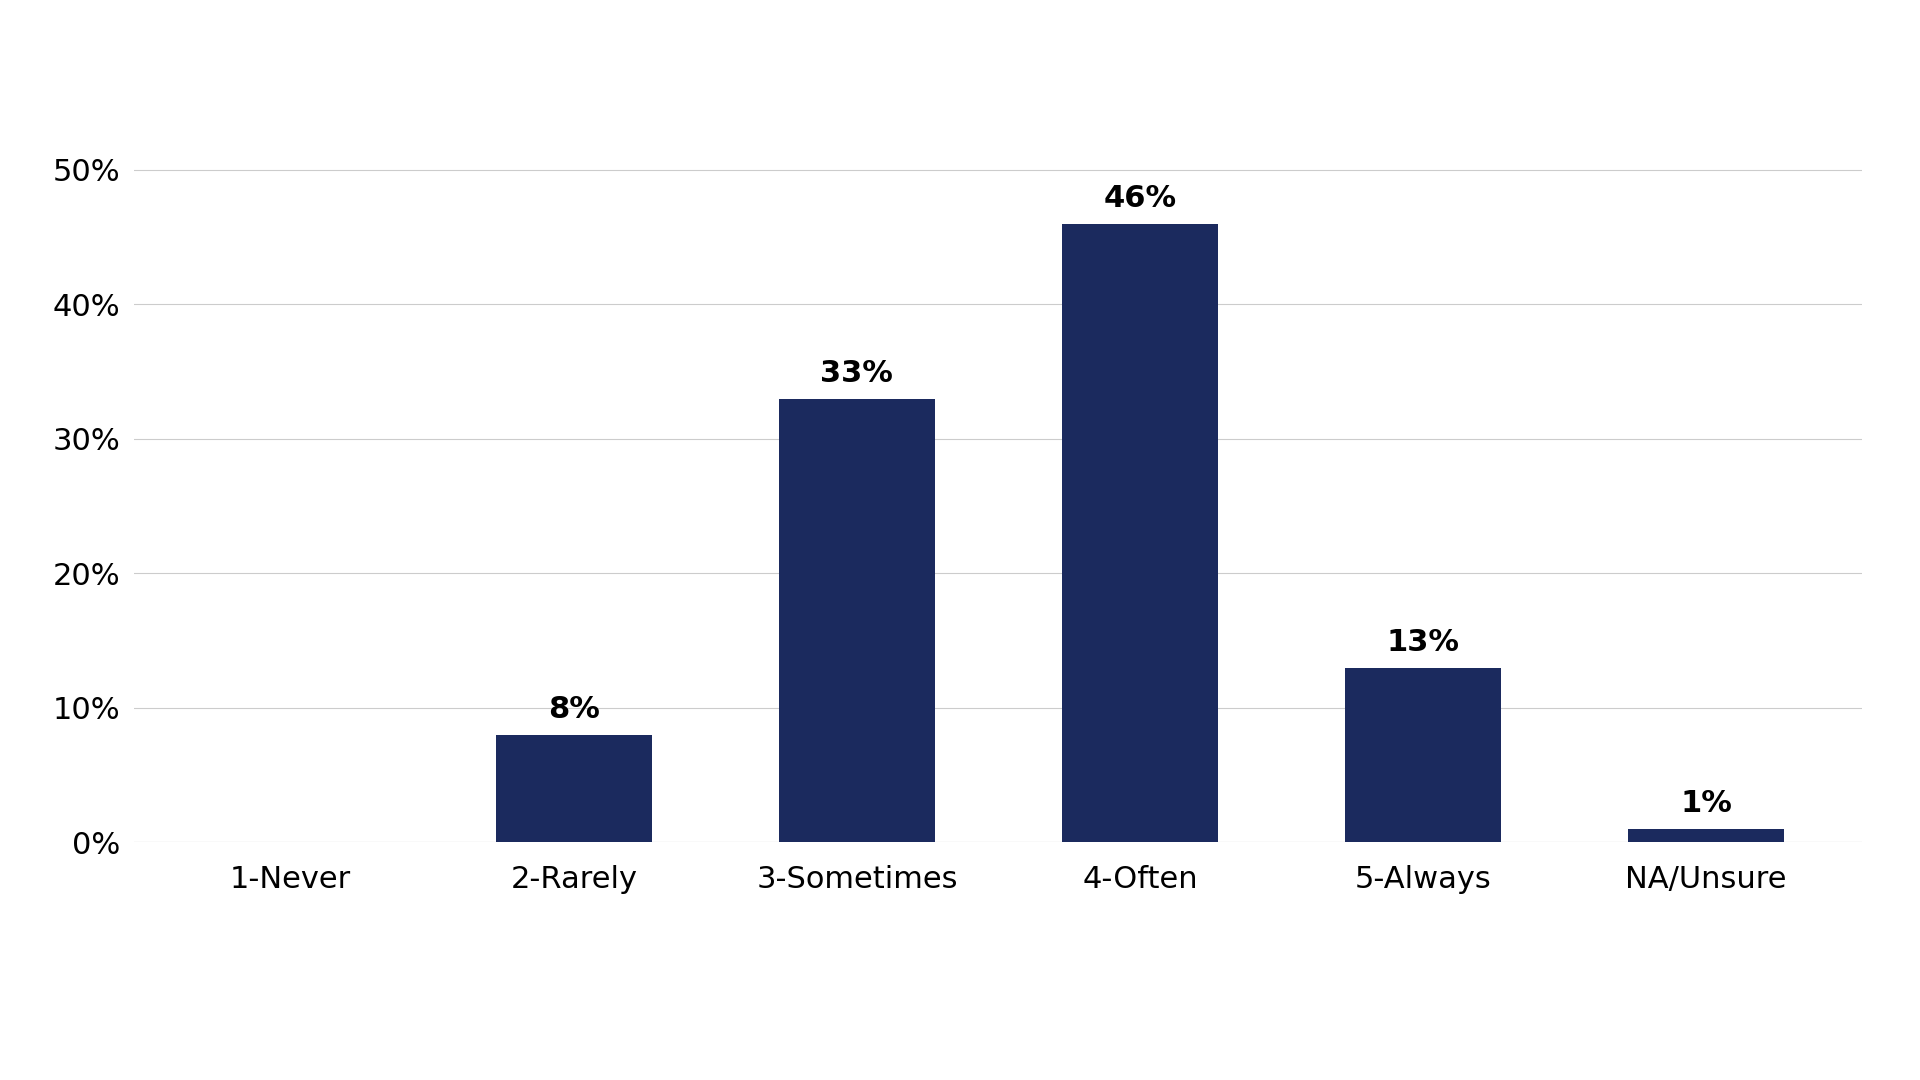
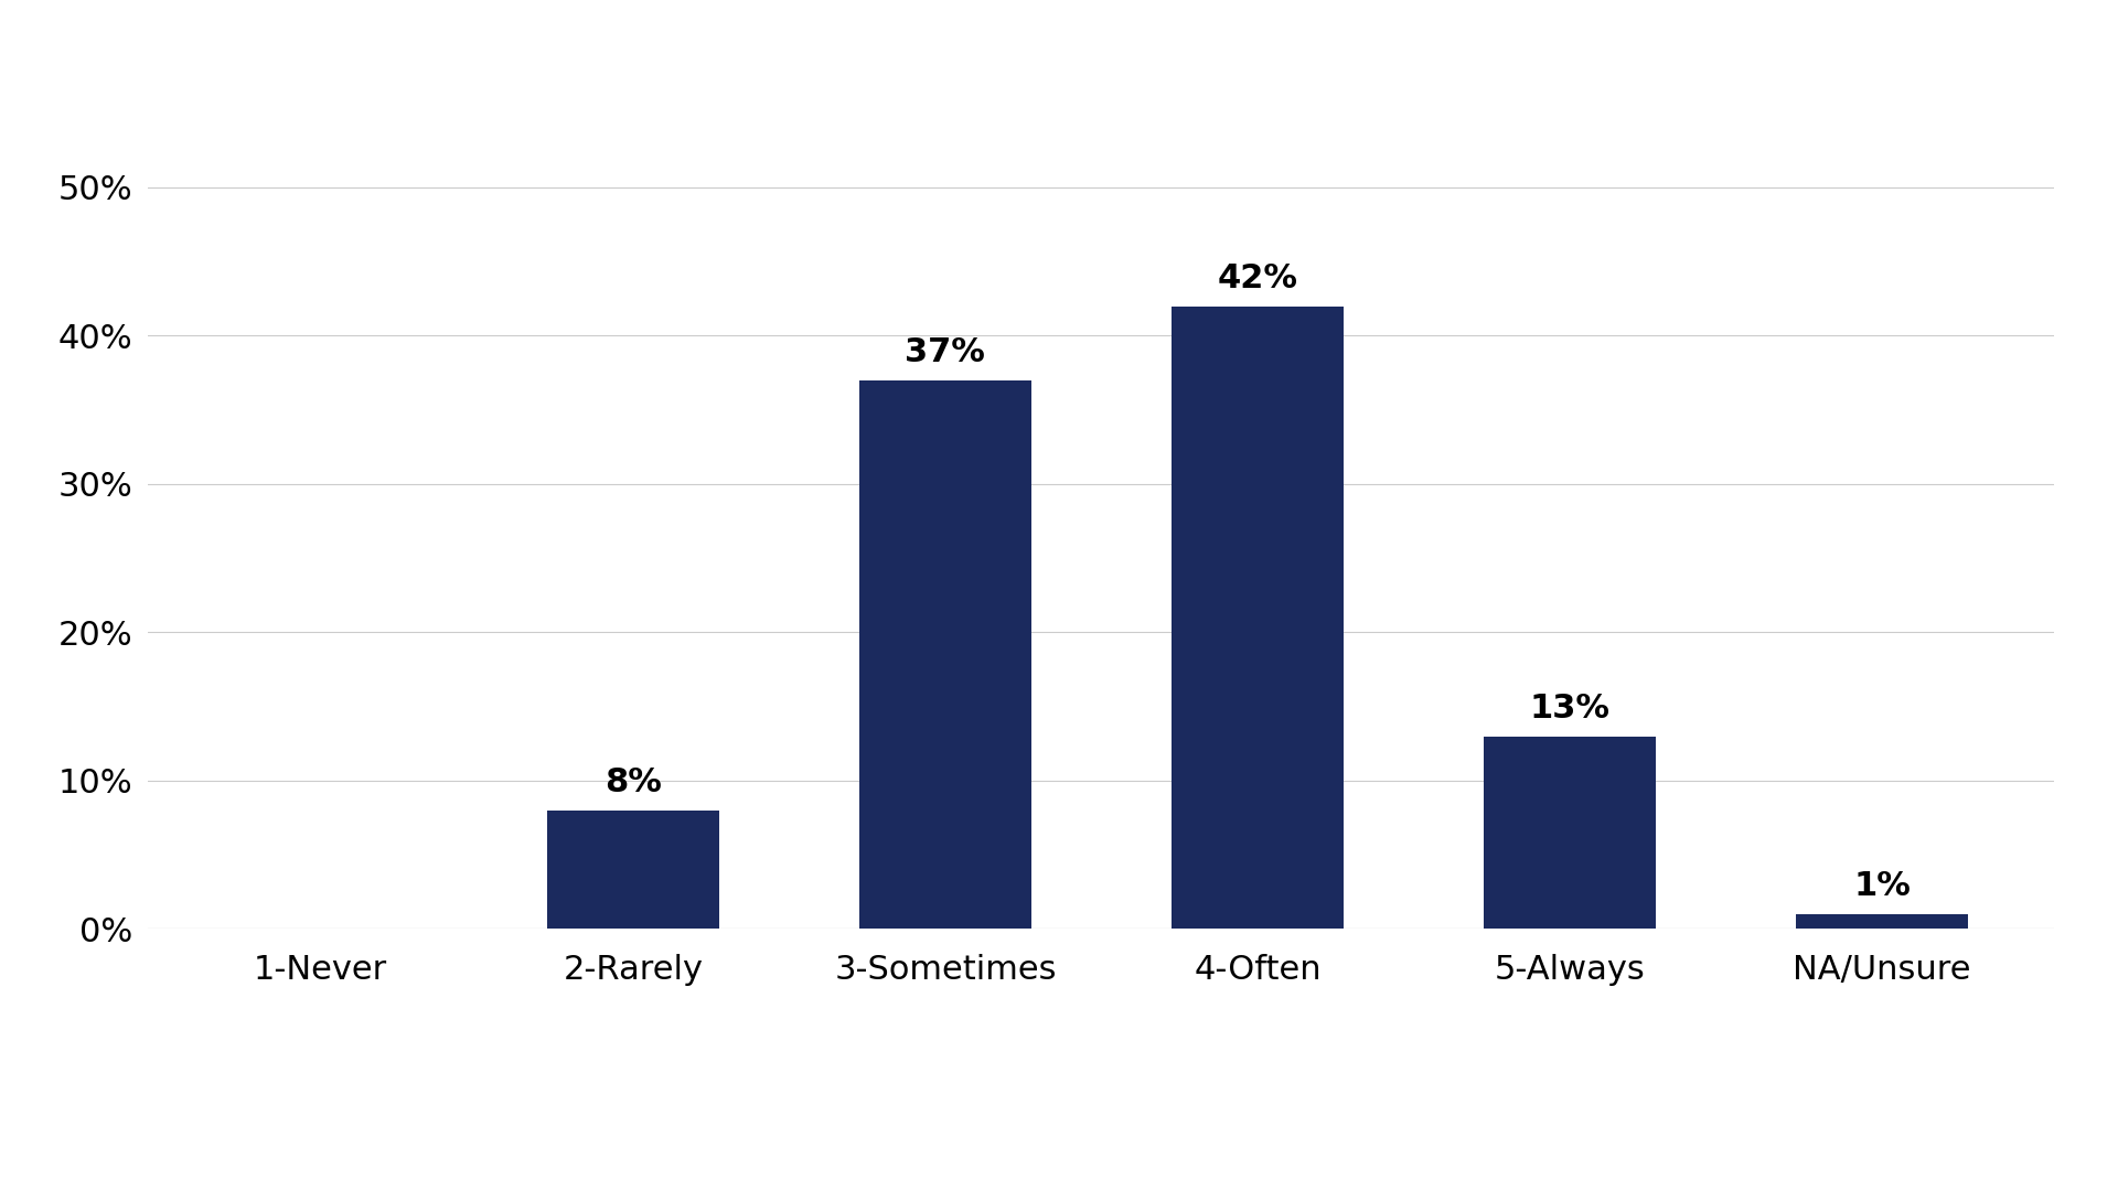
3-Sometimes: 33% -> 37%
4-Often: 46% -> 42%
